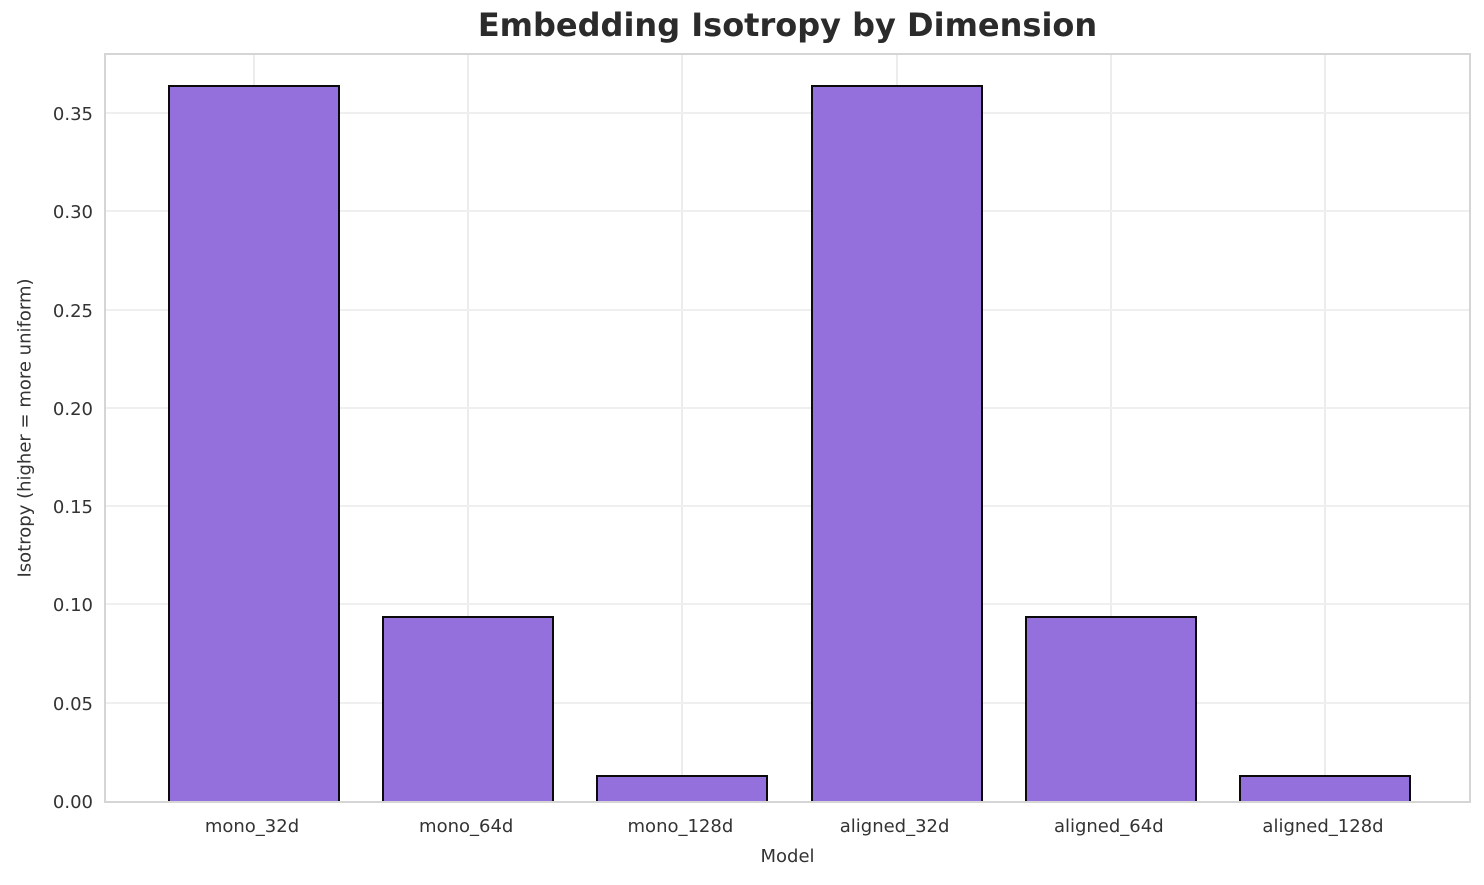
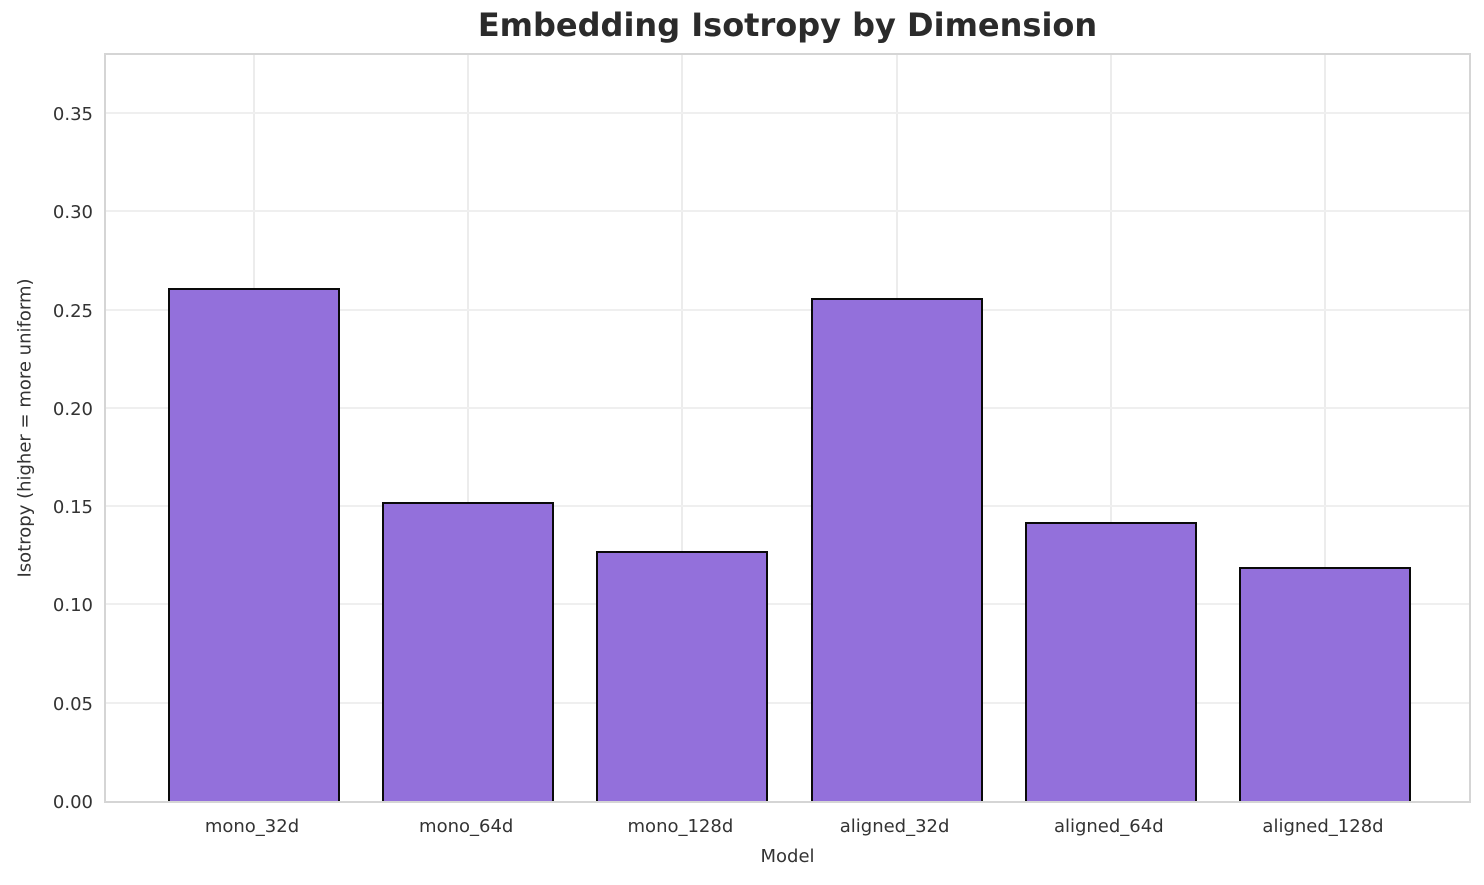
mono_32d: 0.364 -> 0.261
mono_64d: 0.094 -> 0.152
mono_128d: 0.013 -> 0.127
aligned_32d: 0.364 -> 0.256
aligned_64d: 0.094 -> 0.142
aligned_128d: 0.013 -> 0.119
